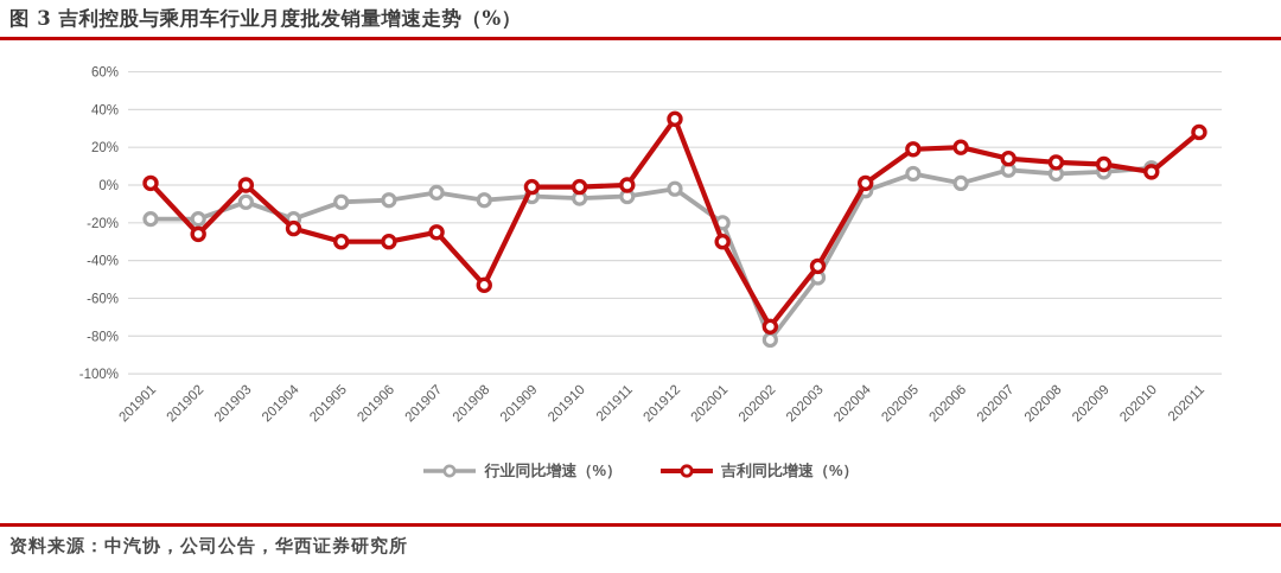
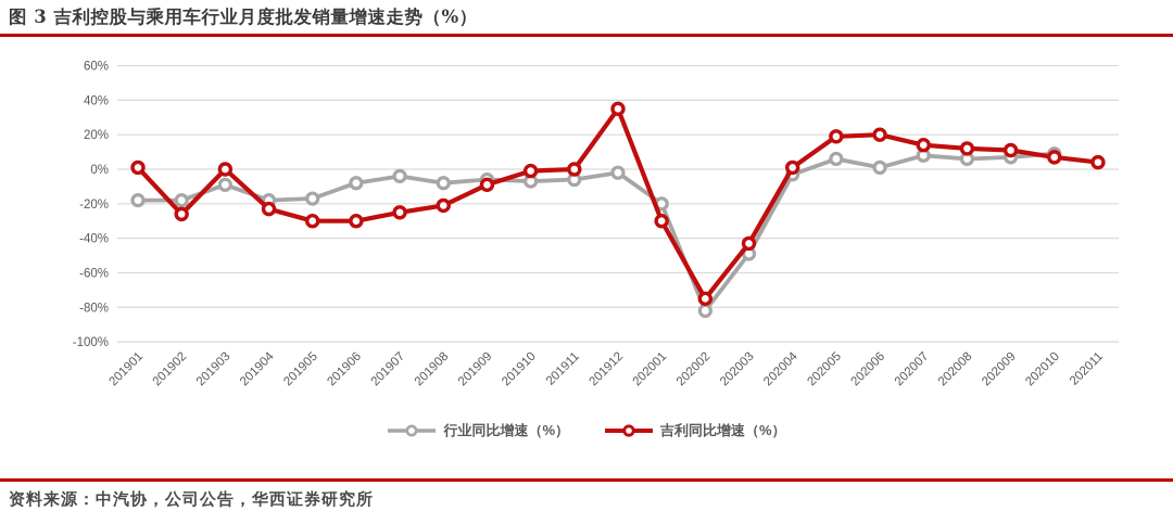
行业同比增速（%）/201905: -9% -> -17%
吉利同比增速（%）/201908: -53% -> -21%
吉利同比增速（%）/201909: -1% -> -9%
吉利同比增速（%）/202011: 28% -> 4%
